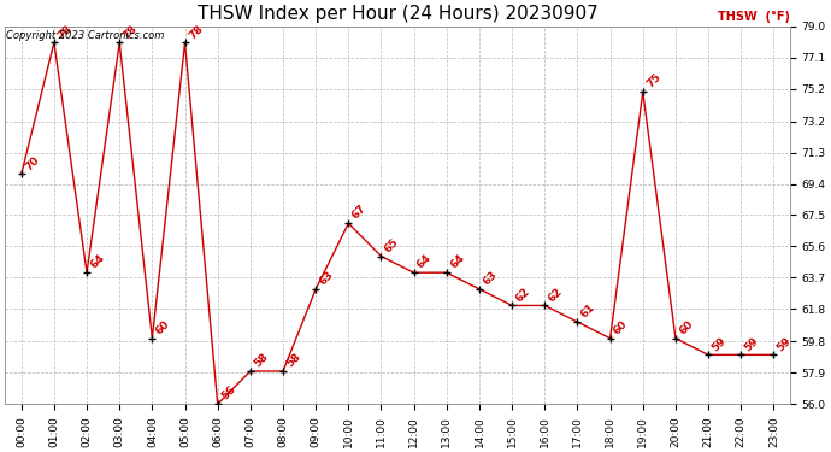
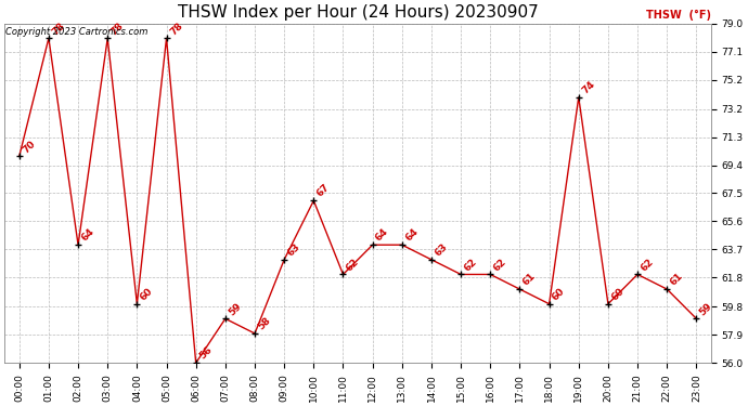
07:00: 58 -> 59
11:00: 65 -> 62
19:00: 75 -> 74
21:00: 59 -> 62
22:00: 59 -> 61
